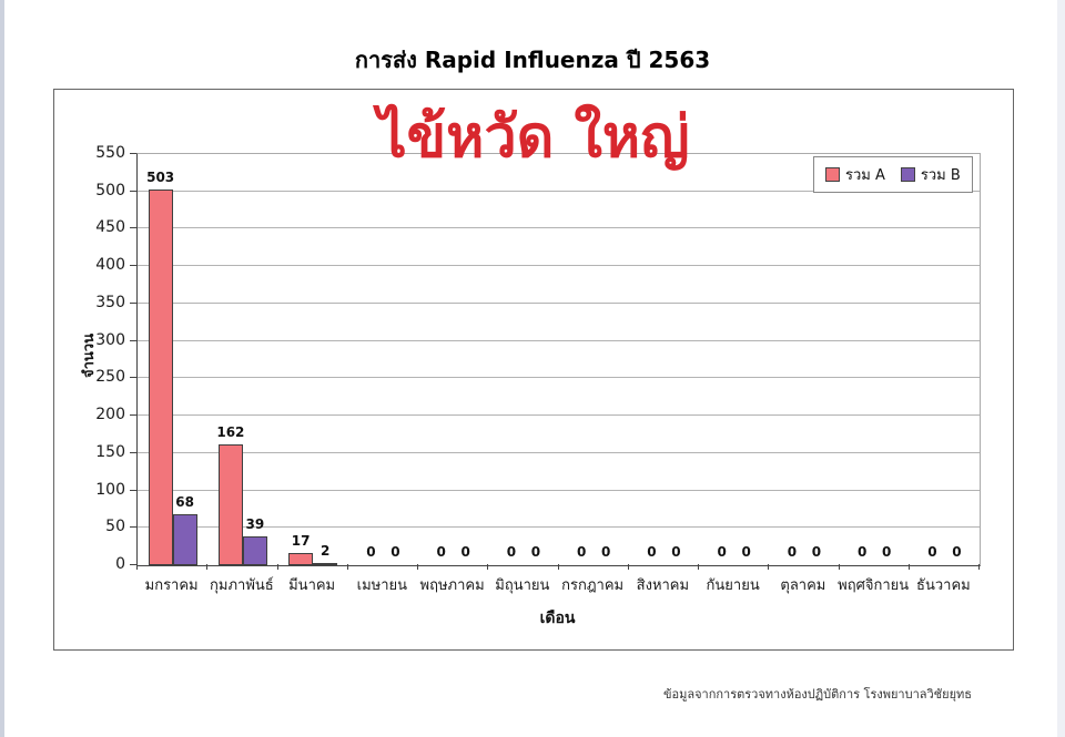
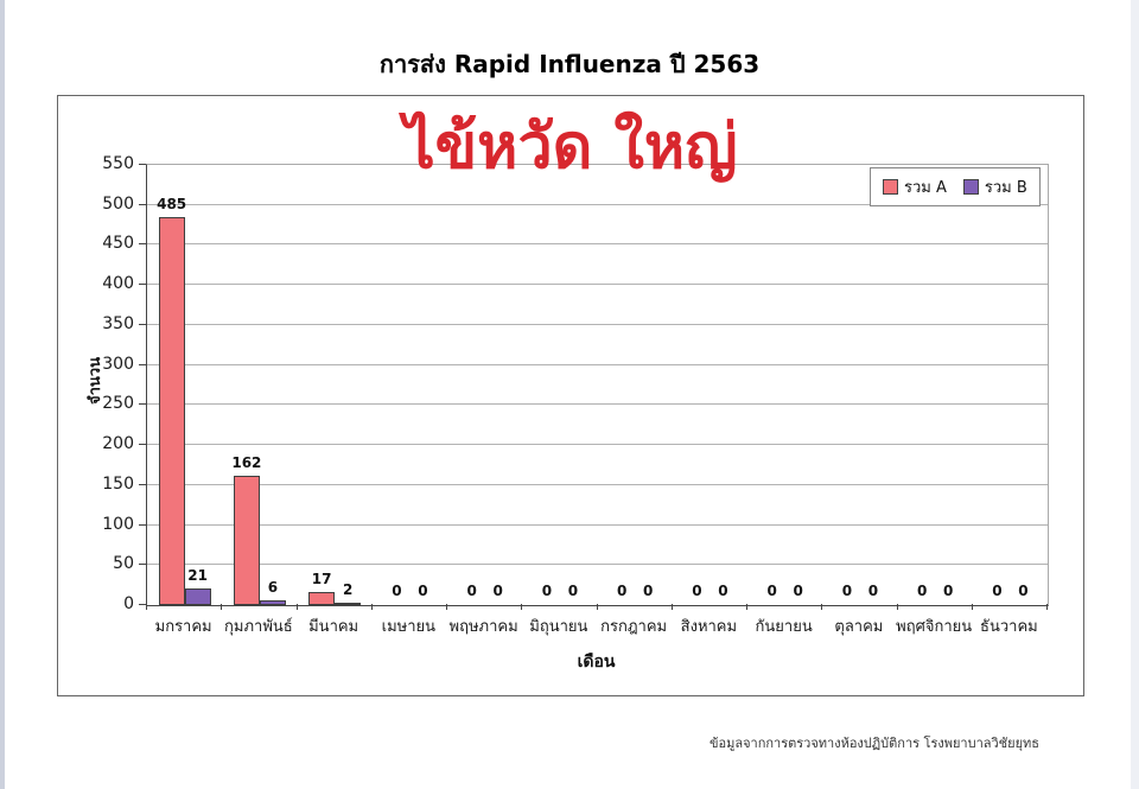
รวม A/มกราคม: 503 -> 485
รวม B/มกราคม: 68 -> 21
รวม B/กุมภาพันธ์: 39 -> 6
